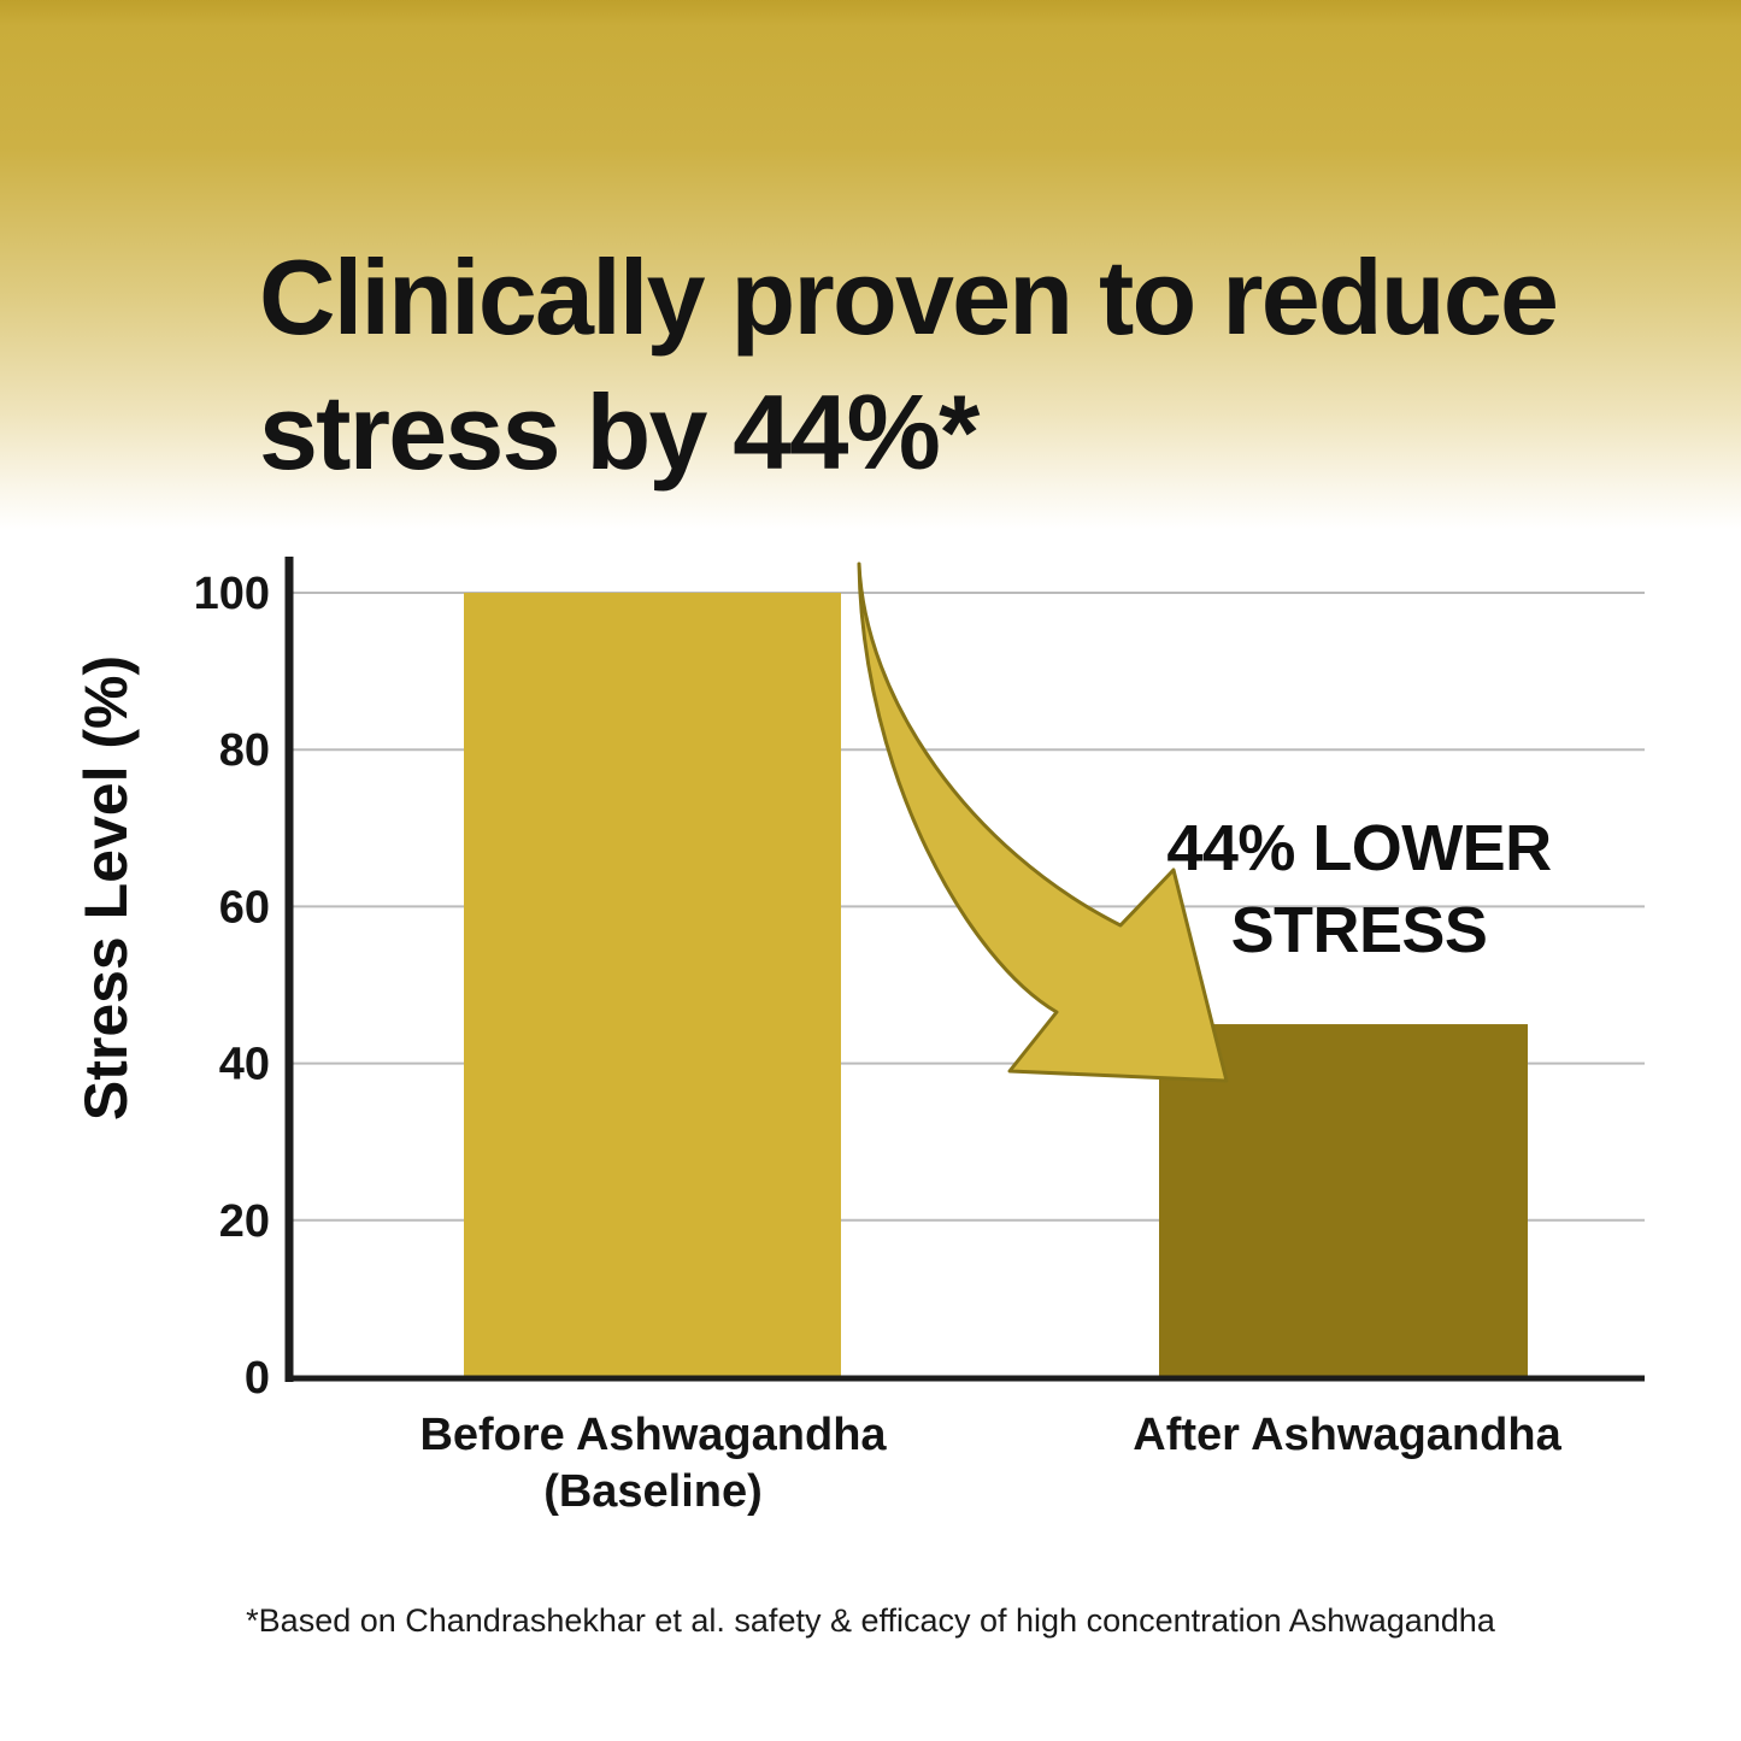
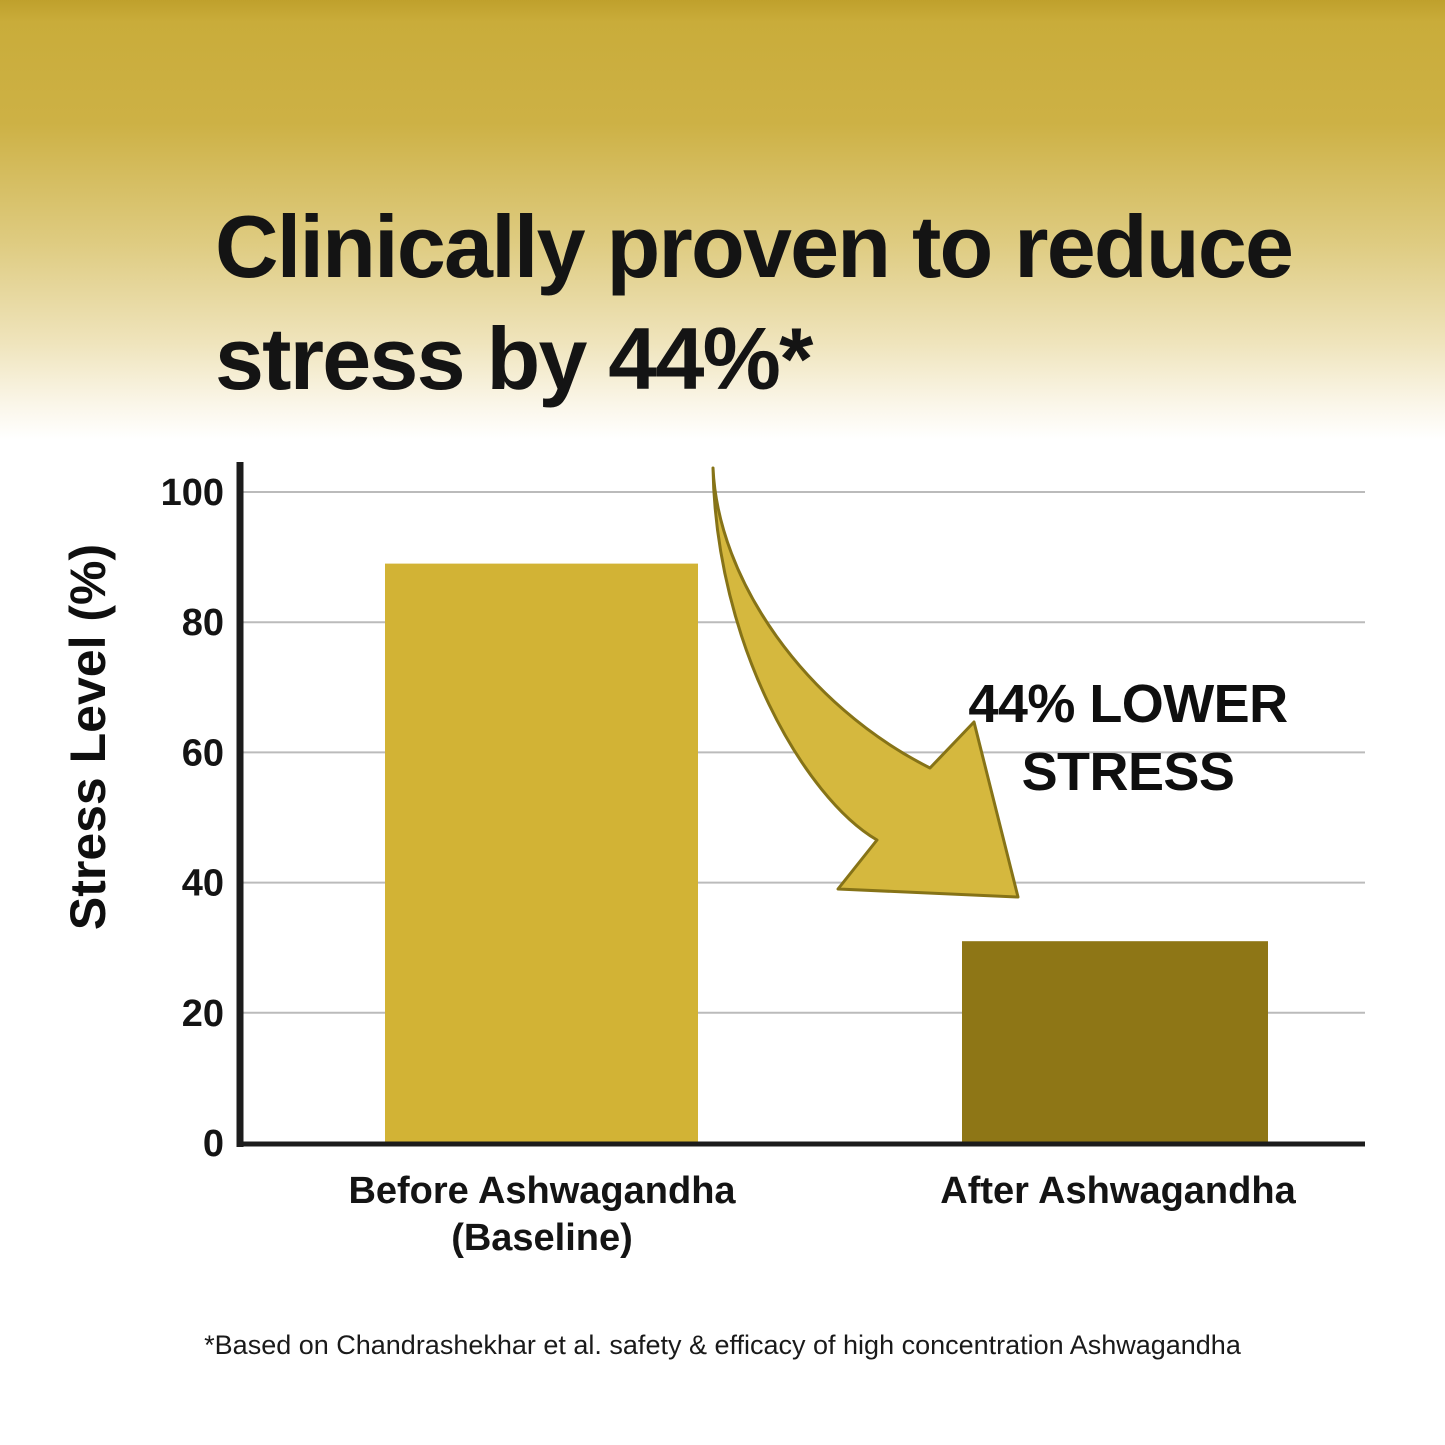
Before Ashwagandha (Baseline): 100 -> 89
After Ashwagandha: 45 -> 31
